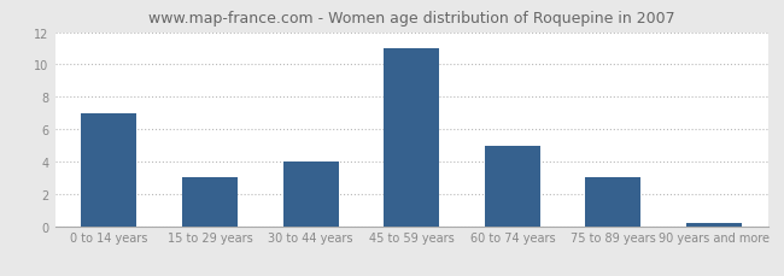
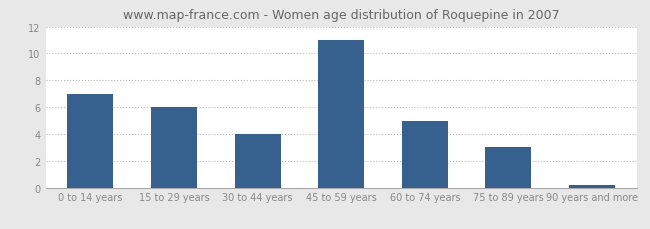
15 to 29 years: 3.0 -> 6.0
